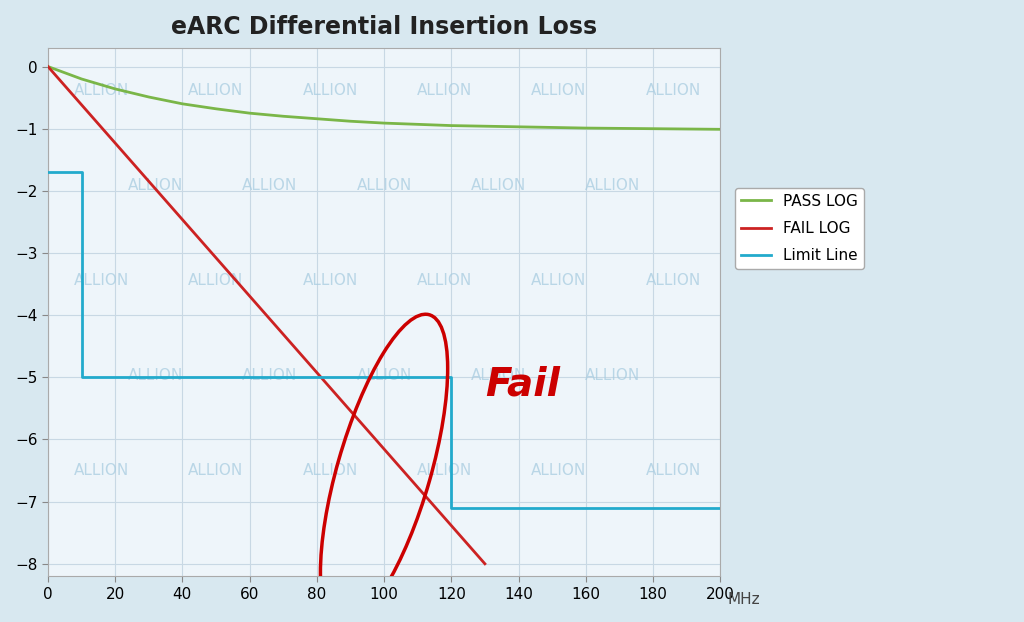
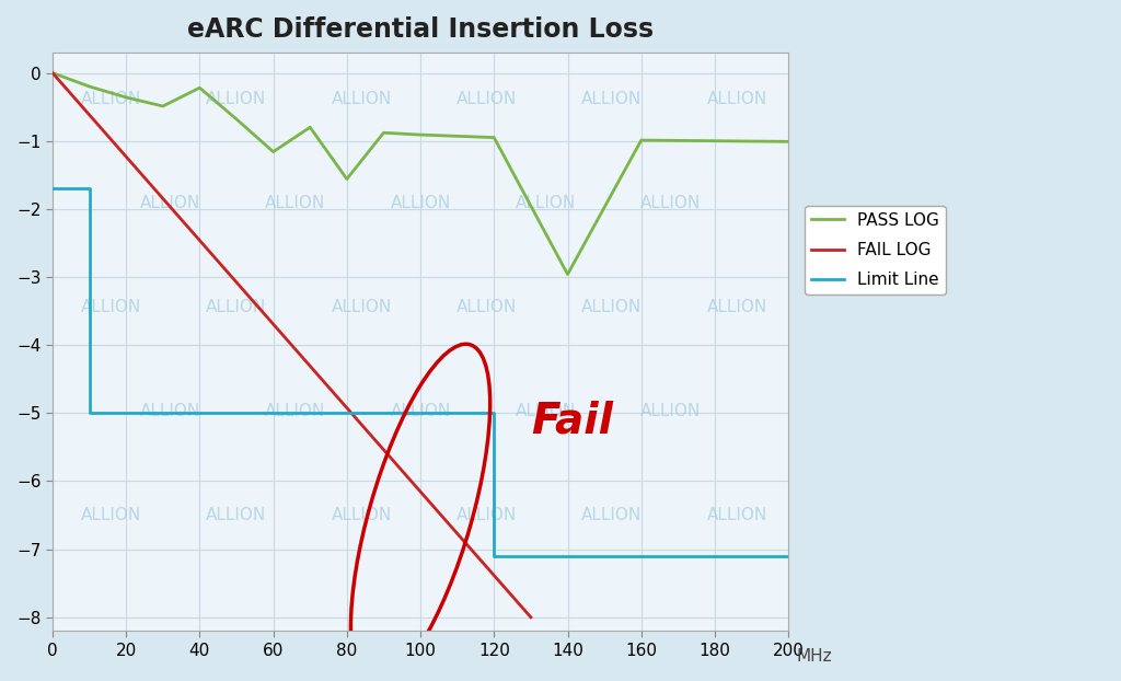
PASS LOG/40: -0.60 -> -0.22
PASS LOG/60: -0.75 -> -1.16
PASS LOG/80: -0.84 -> -1.56
PASS LOG/140: -0.97 -> -2.96
